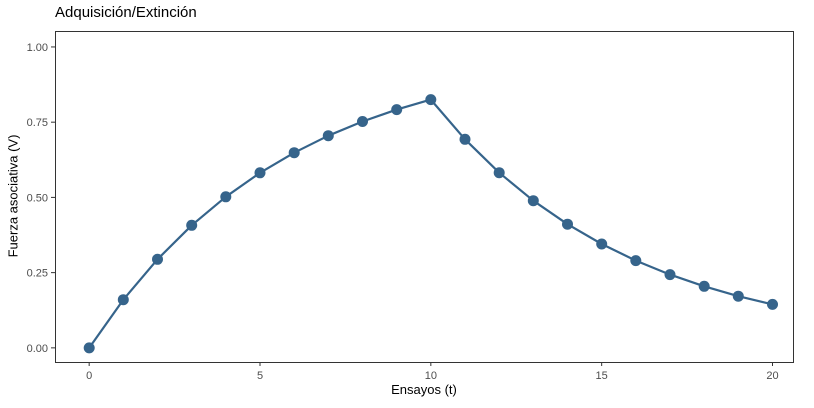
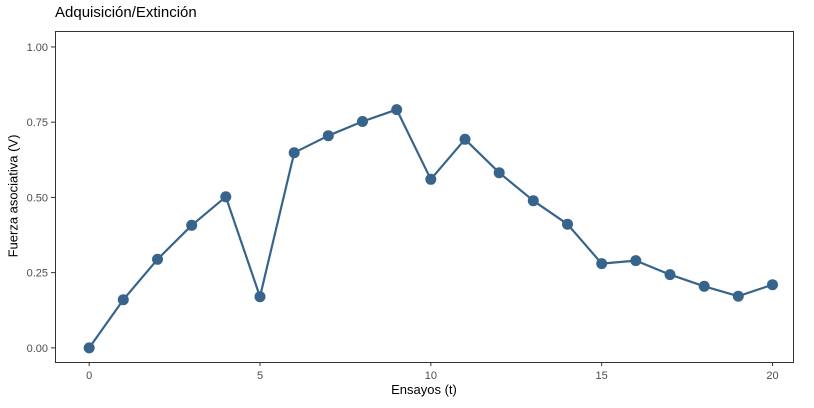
5: 0.58 -> 0.17
10: 0.83 -> 0.56
15: 0.35 -> 0.28
20: 0.14 -> 0.21
